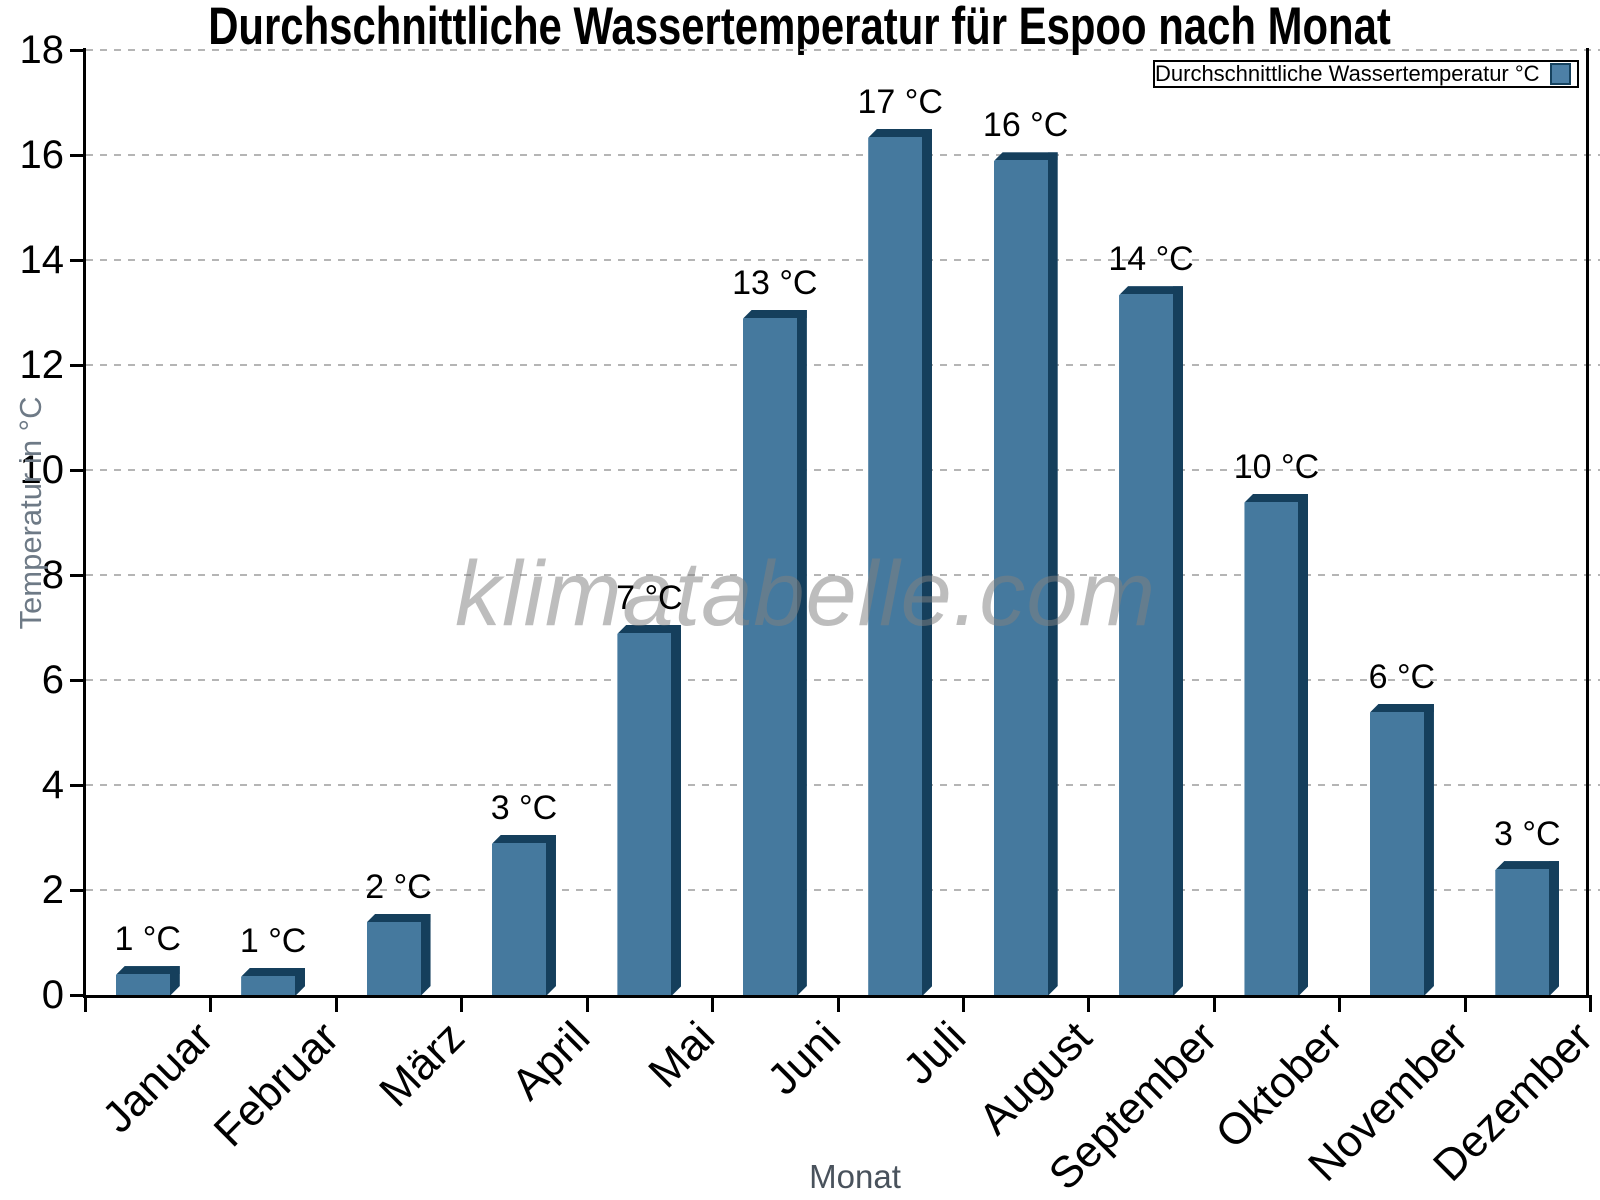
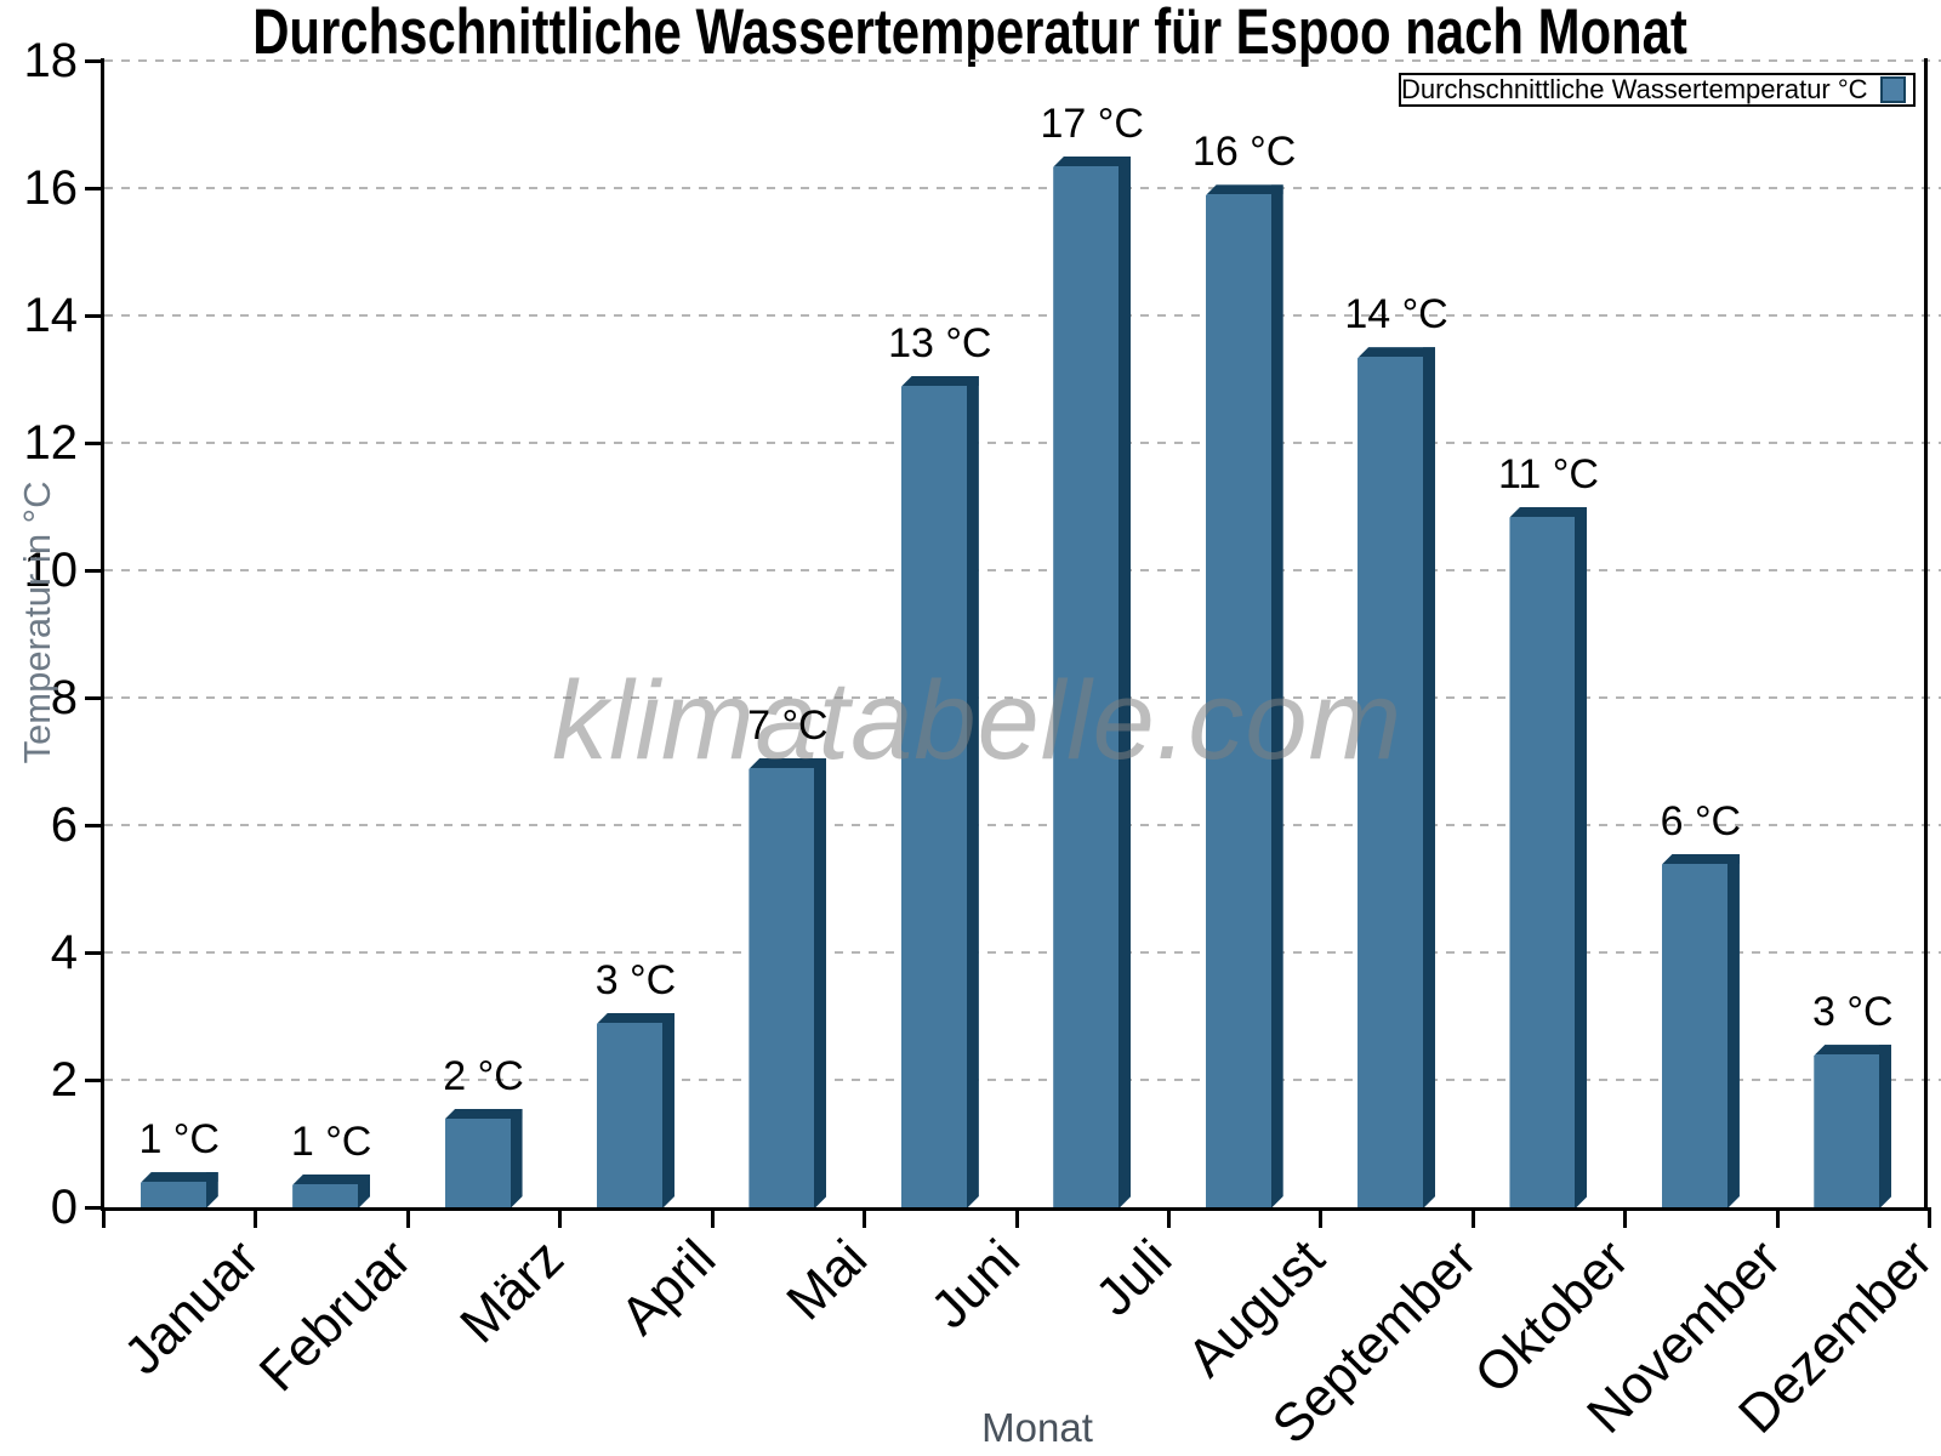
Oktober: 10 -> 11
